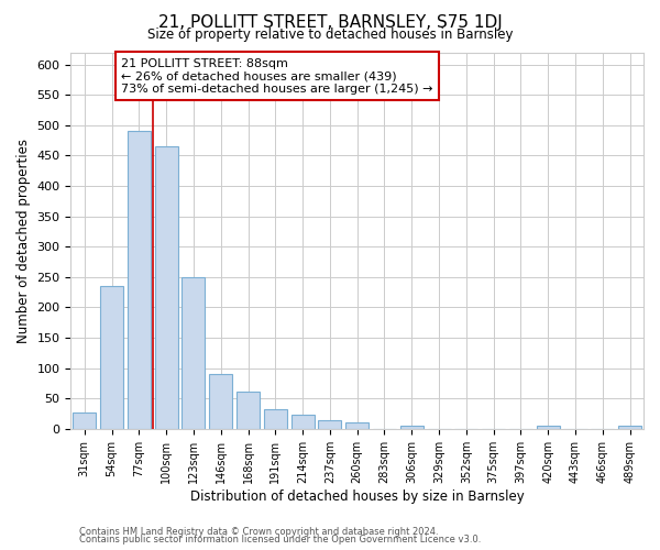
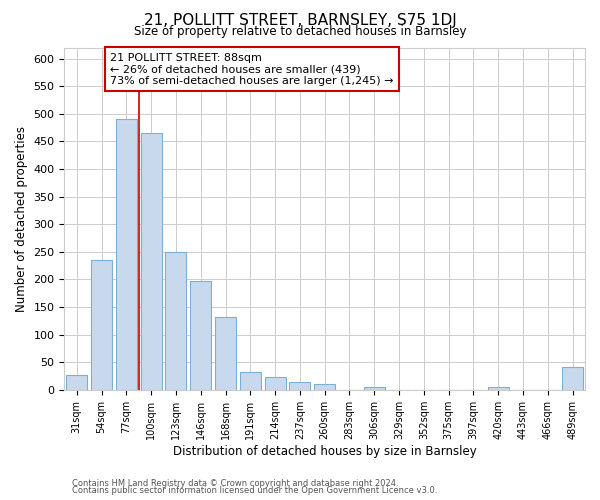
146sqm: 90 -> 198
168sqm: 62 -> 132
489sqm: 5 -> 42
